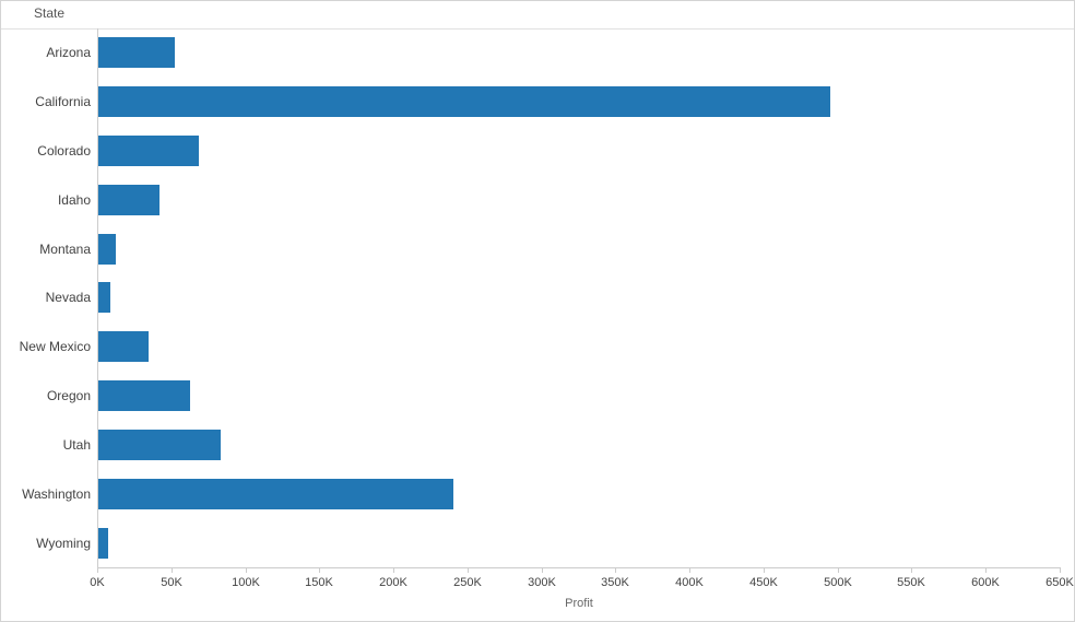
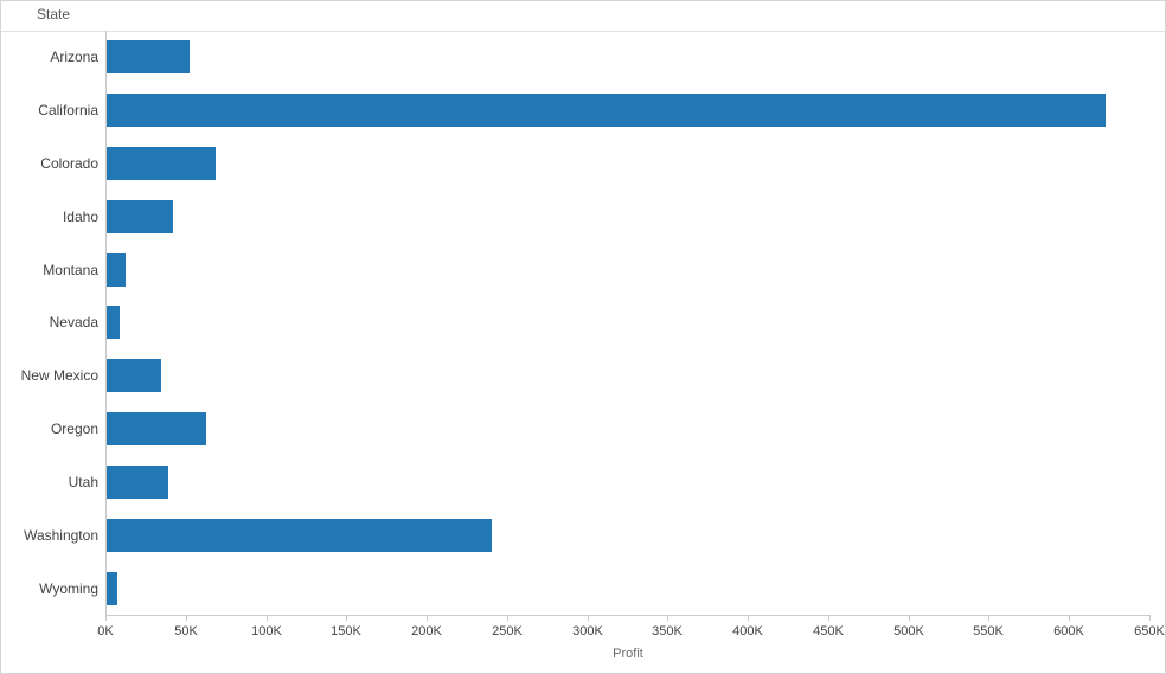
California: 494K -> 622K
Utah: 83K -> 38K
